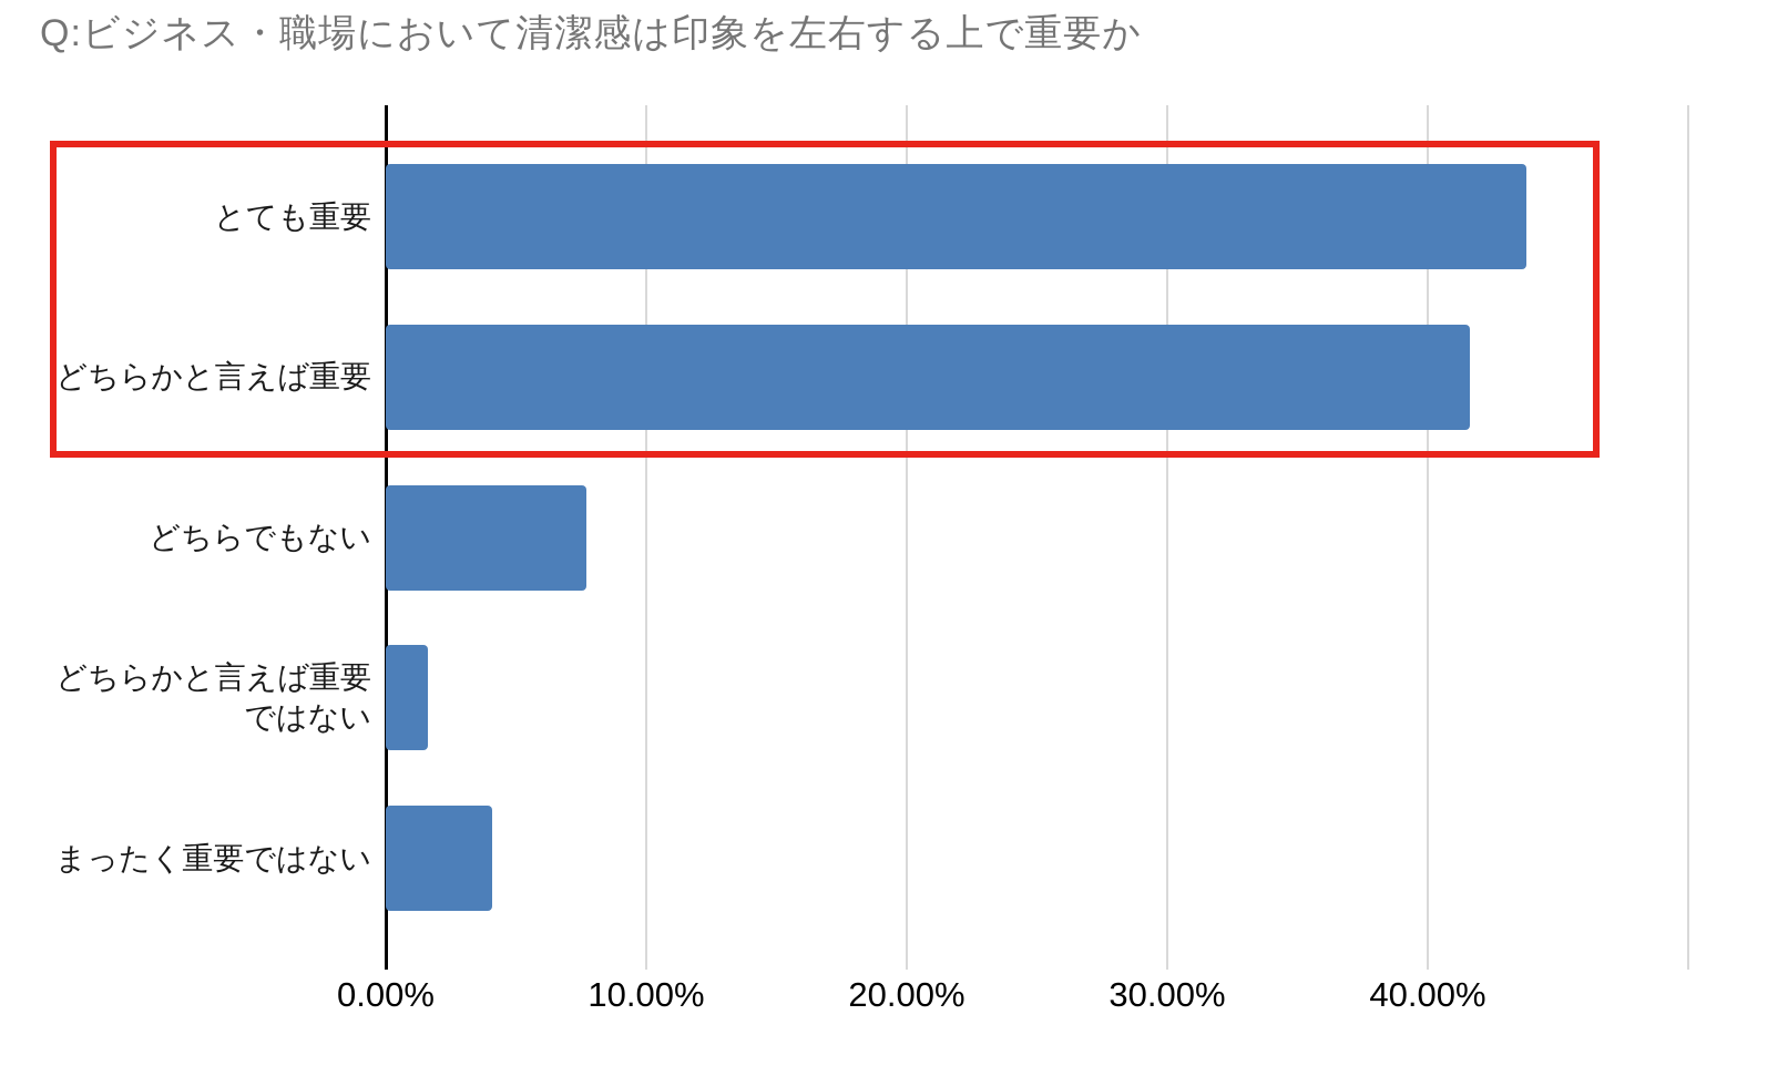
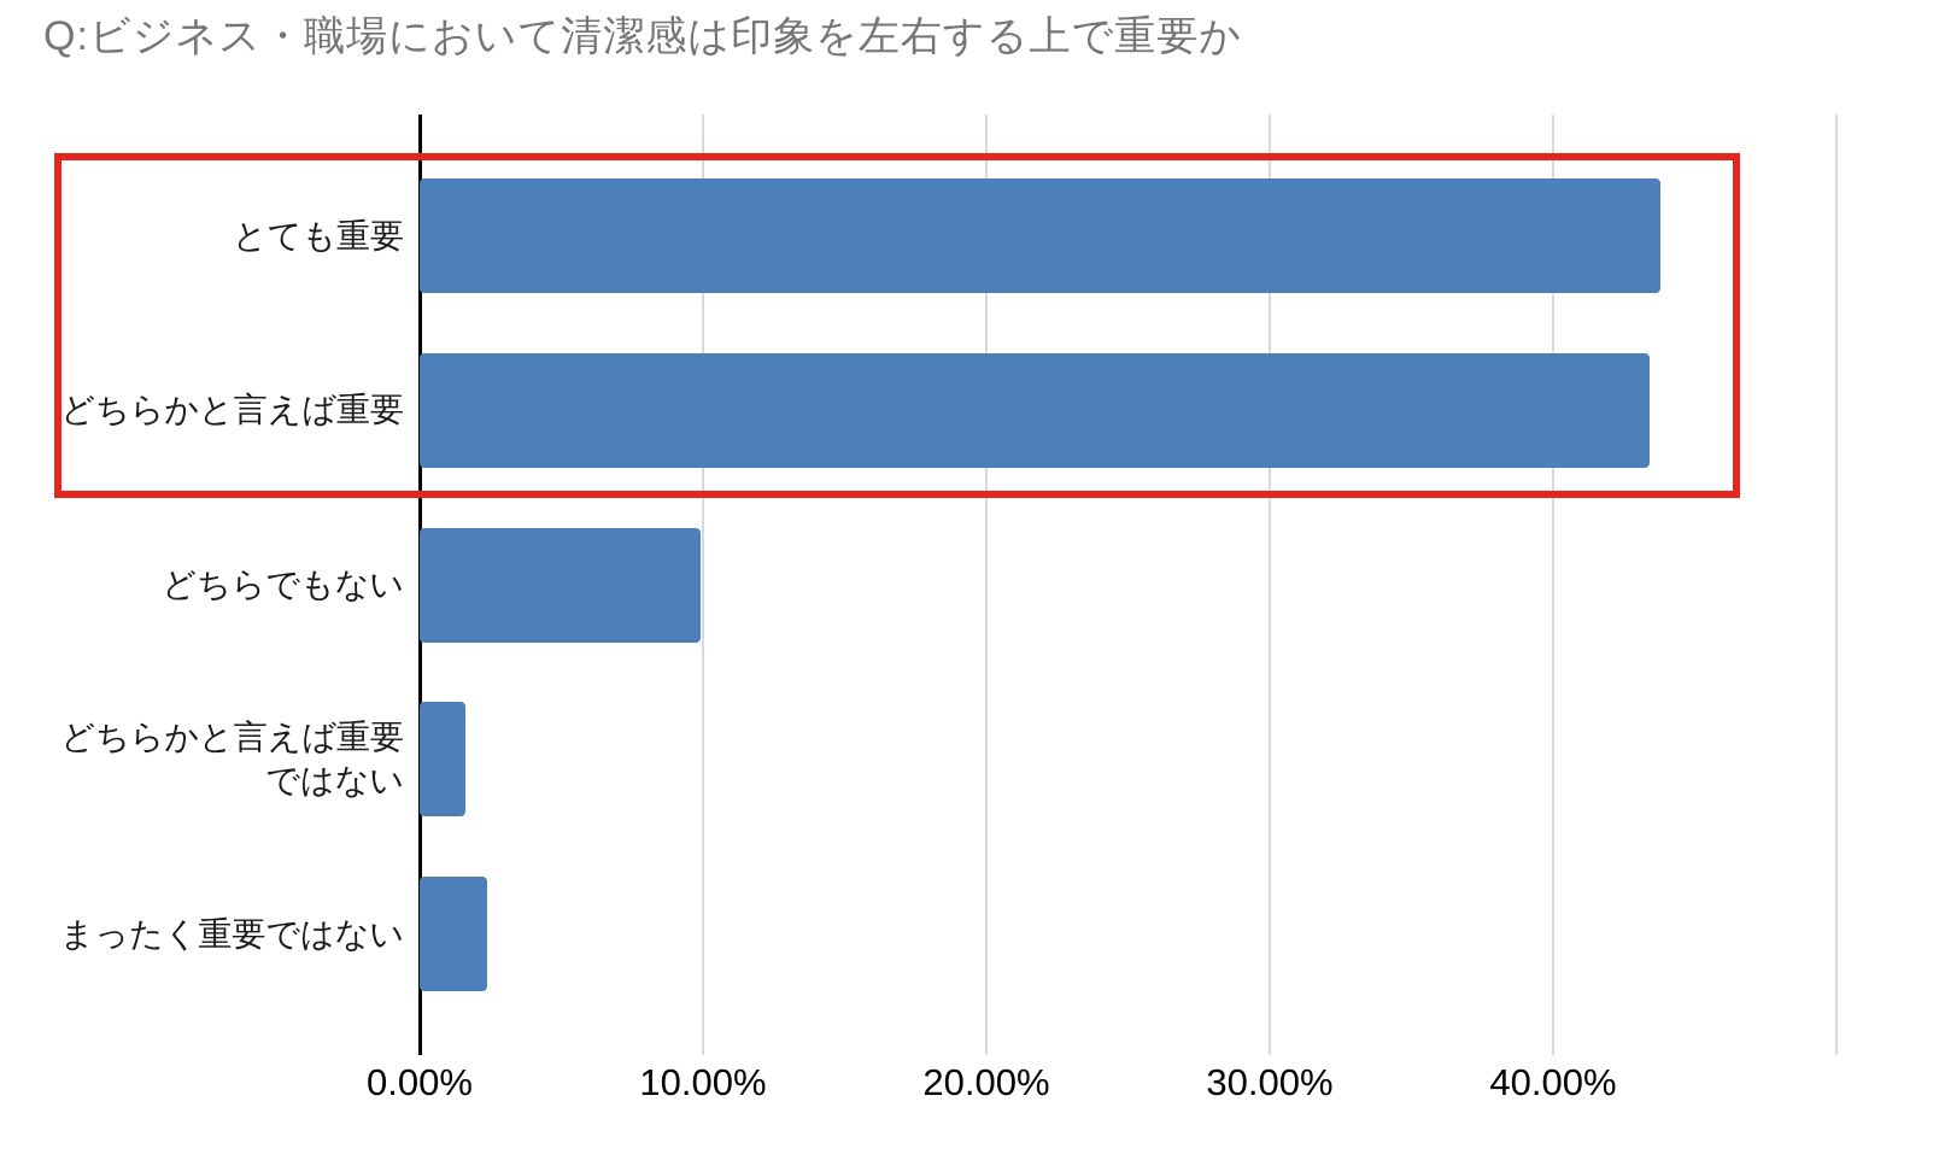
どちらかと言えば重要: 41.6% -> 43.4%
どちらでもない: 7.7% -> 9.9%
まったく重要ではない: 4.1% -> 2.4%
